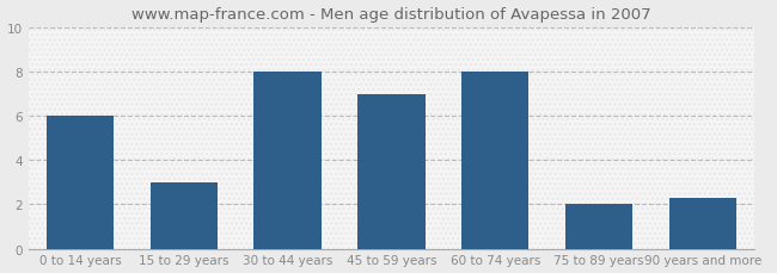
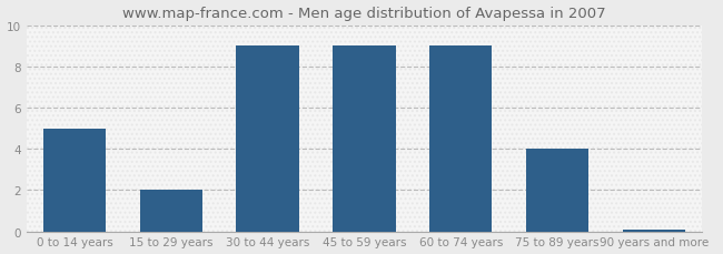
0 to 14 years: 6.0 -> 5.0
15 to 29 years: 3.0 -> 2.0
30 to 44 years: 8.0 -> 9.0
45 to 59 years: 7.0 -> 9.0
60 to 74 years: 8.0 -> 9.0
75 to 89 years: 2.0 -> 4.0
90 years and more: 2.3 -> 0.1
